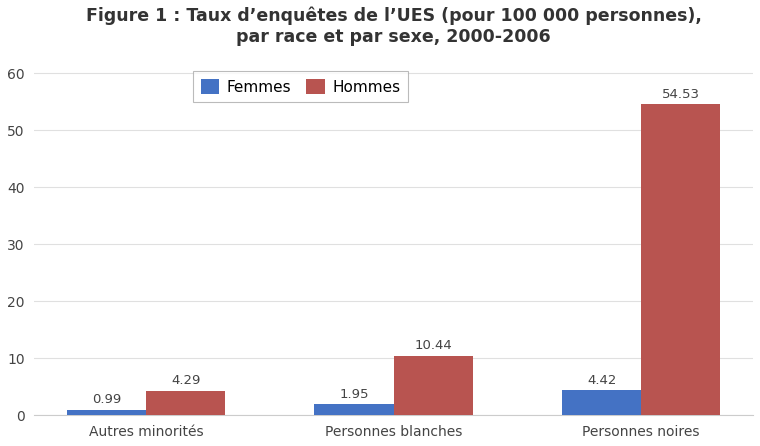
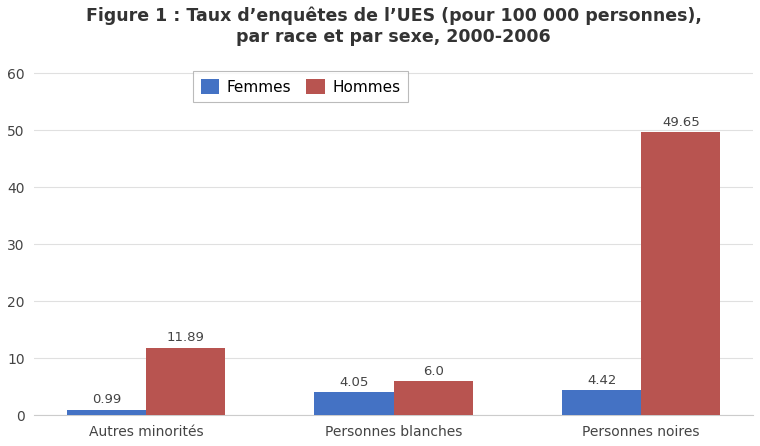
Hommes/Autres minorités: 4.29 -> 11.89
Femmes/Personnes blanches: 1.95 -> 4.05
Hommes/Personnes blanches: 10.44 -> 6.0
Hommes/Personnes noires: 54.53 -> 49.65
